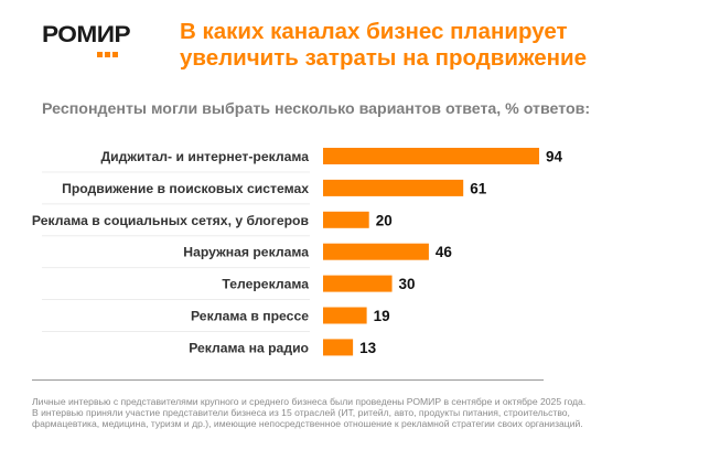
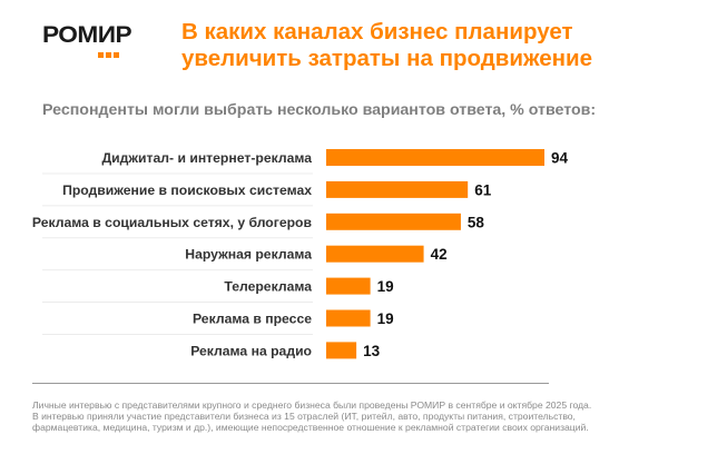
Реклама в социальных сетях, у блогеров: 20 -> 58
Наружная реклама: 46 -> 42
Телереклама: 30 -> 19
